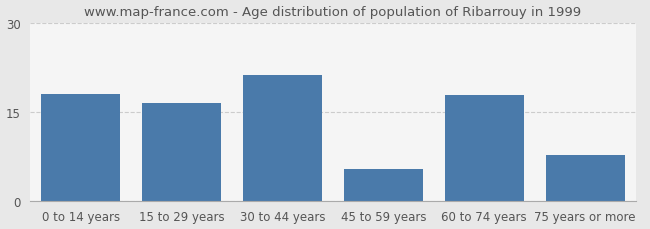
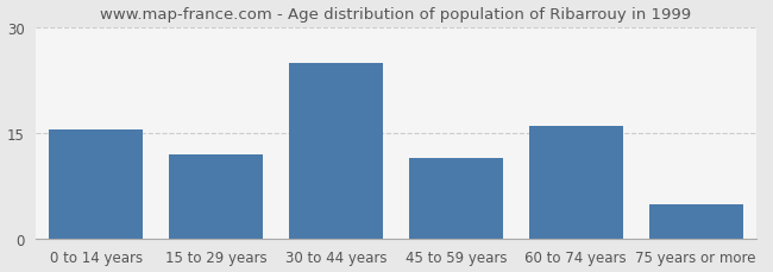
0 to 14 years: 18.0 -> 15.5
15 to 29 years: 16.6 -> 12.0
30 to 44 years: 21.2 -> 25.0
45 to 59 years: 5.4 -> 11.5
60 to 74 years: 17.8 -> 16.0
75 years or more: 7.8 -> 5.0
